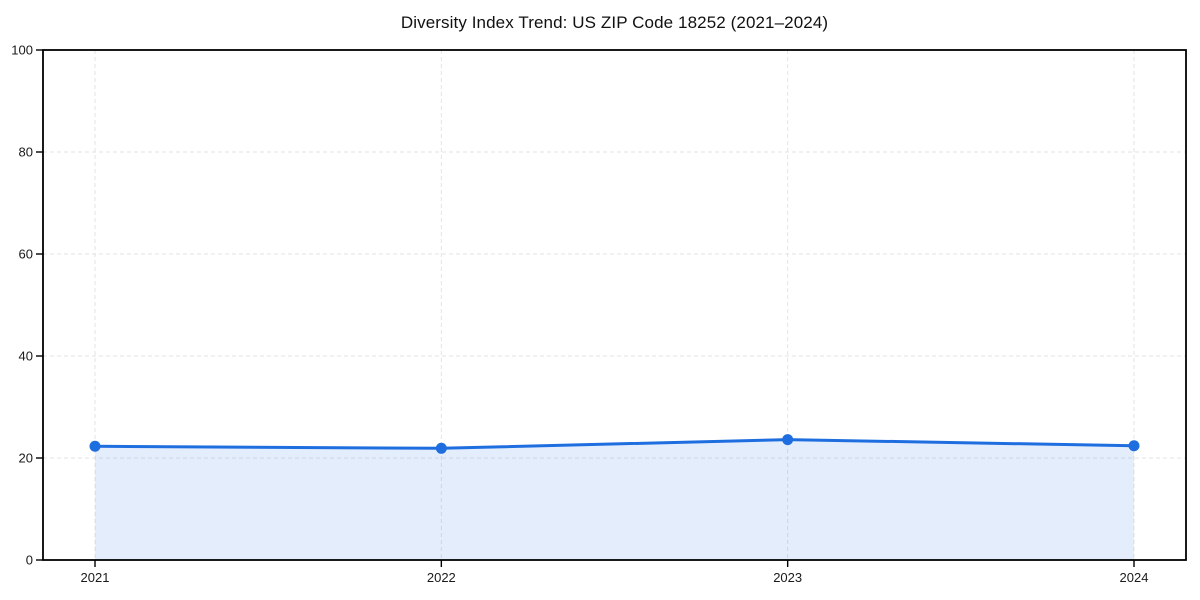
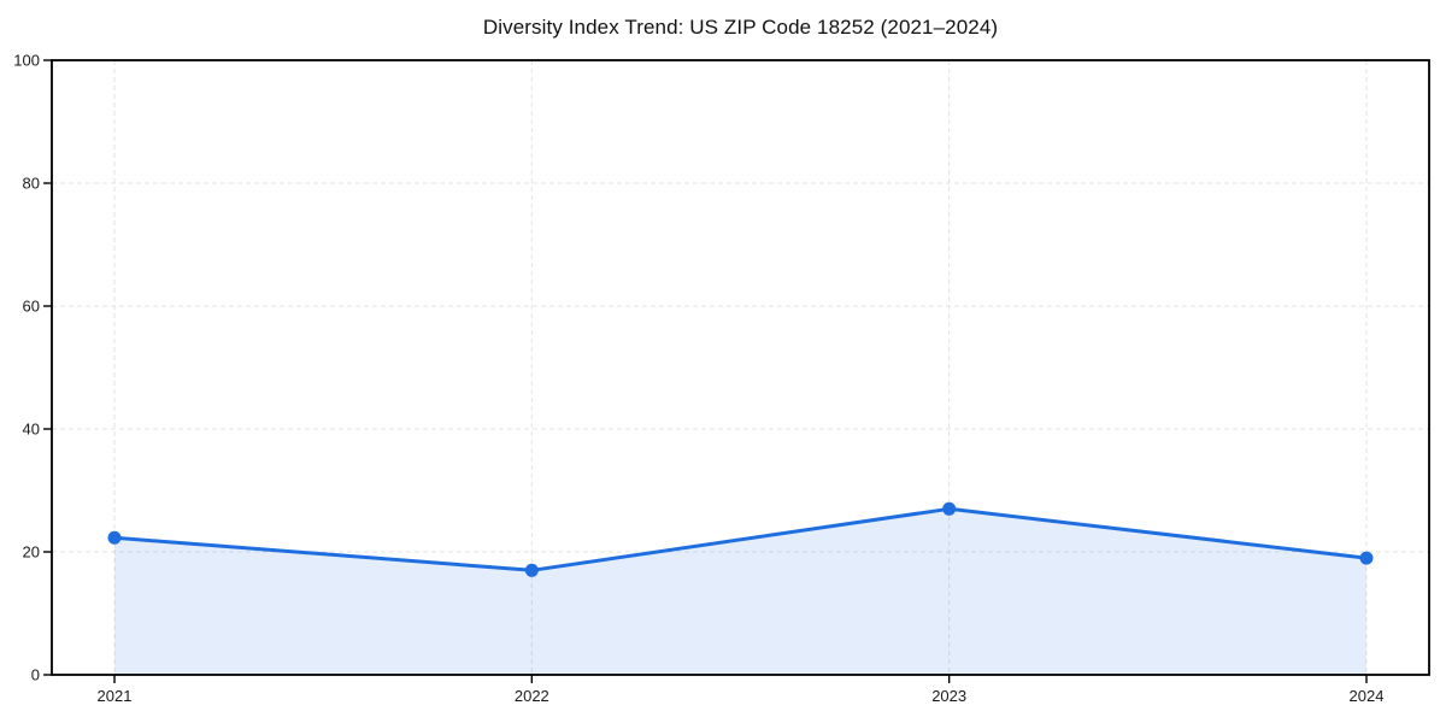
2022: 22 -> 17
2023: 24 -> 27
2024: 22 -> 19
